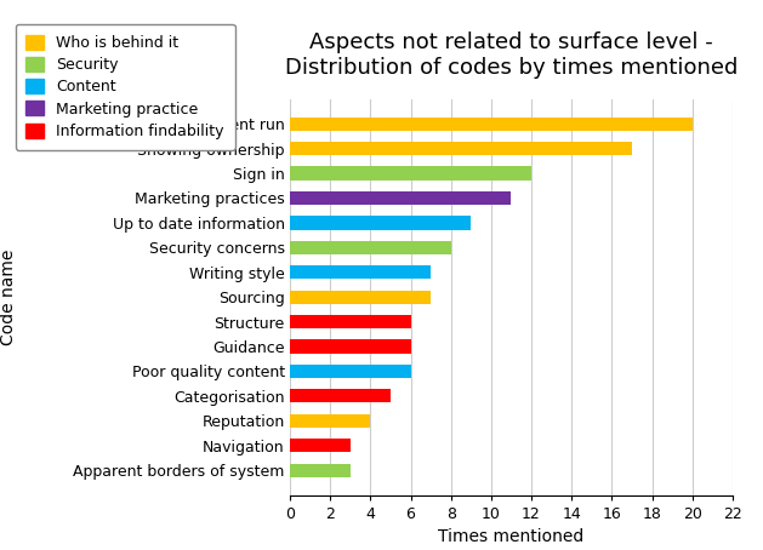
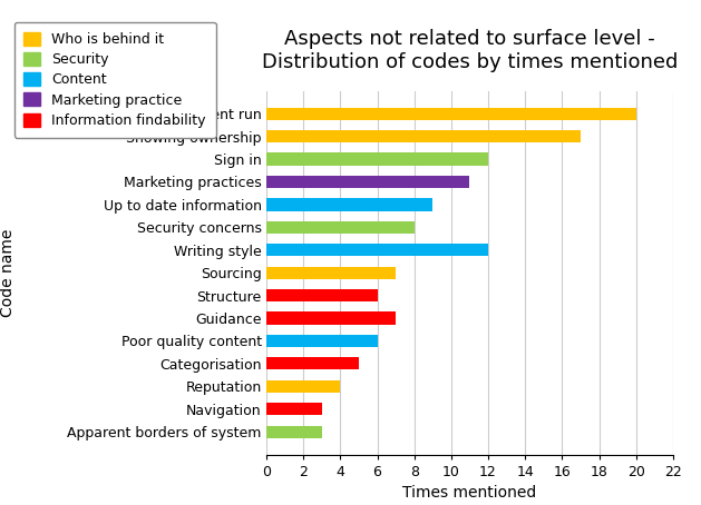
Writing style: 7 -> 12
Guidance: 6 -> 7
